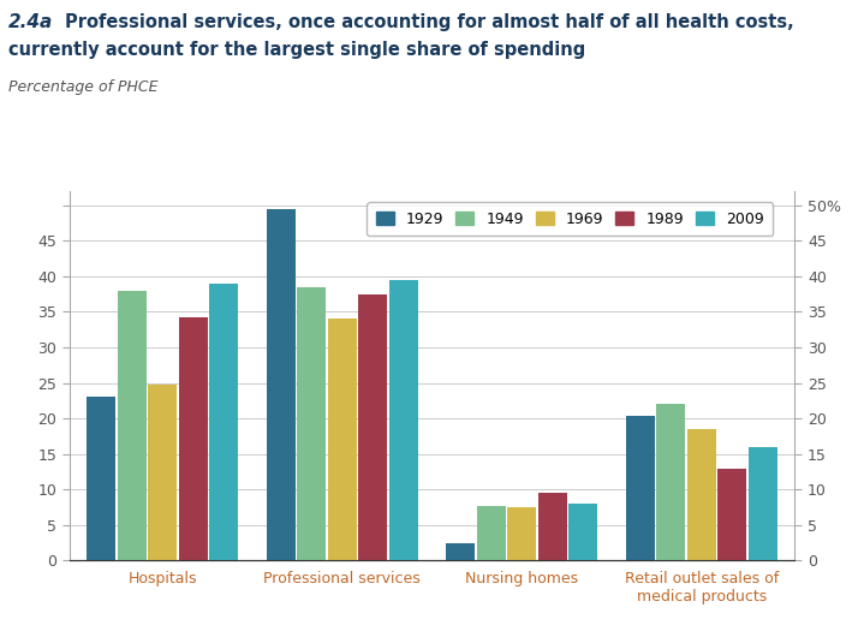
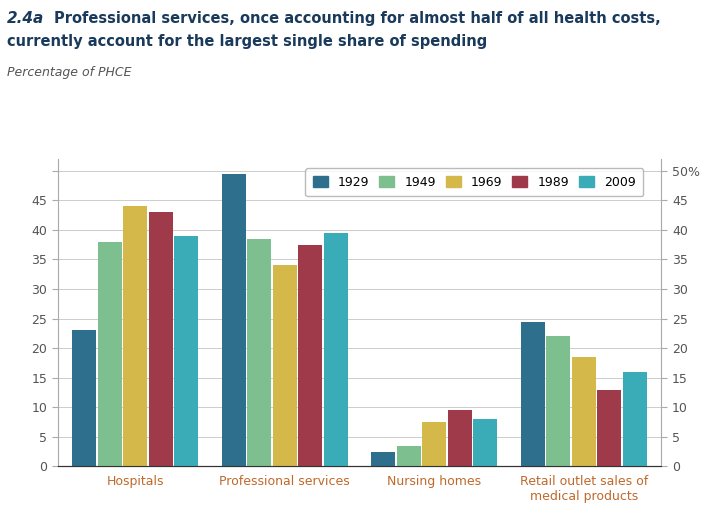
1969/Hospitals: 24.8 -> 44.0
1989/Hospitals: 34.2 -> 43.0
1949/Nursing homes: 7.6 -> 3.5
1929/Retail outlet sales of medical products: 20.4 -> 24.5
